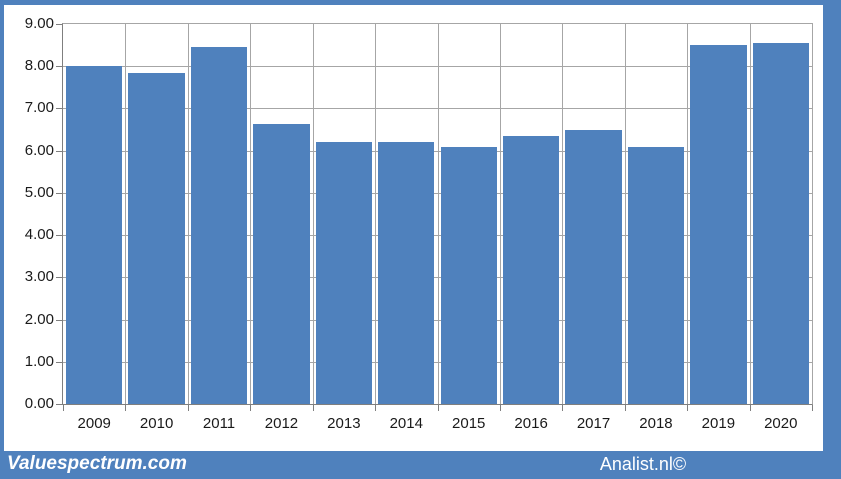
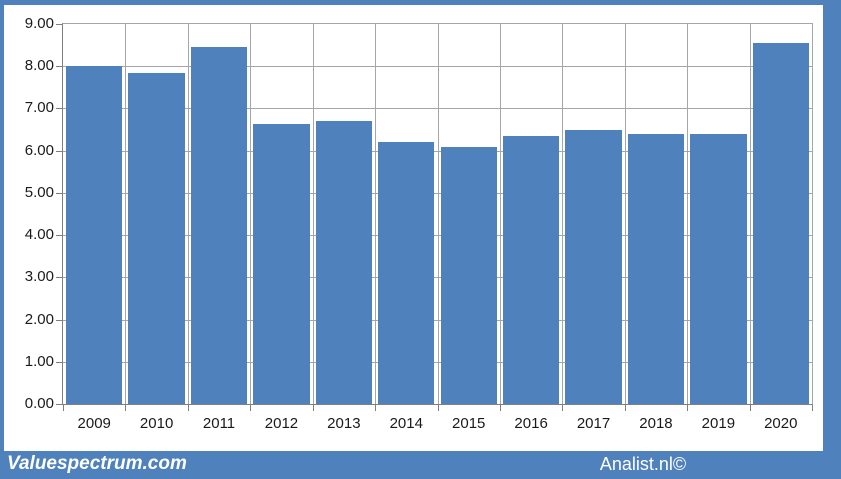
2013: 6.2 -> 6.7
2018: 6.1 -> 6.4
2019: 8.5 -> 6.4
